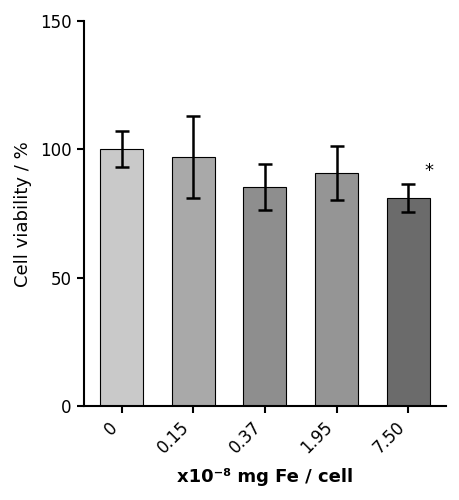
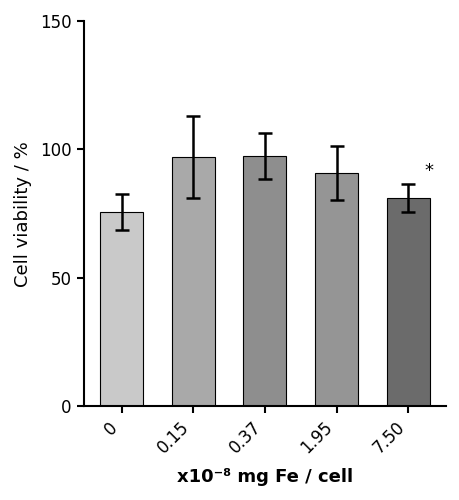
0: 100.0 -> 75.5
0.37: 85.5 -> 97.5
